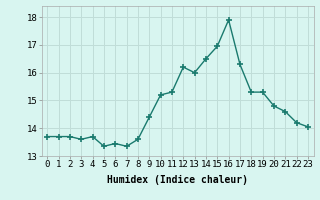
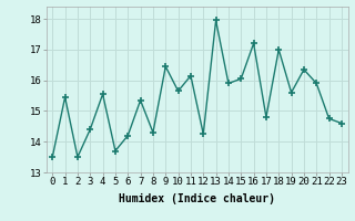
0: 13.70 -> 13.50
1: 13.70 -> 15.45
2: 13.70 -> 13.50
3: 13.60 -> 14.40
4: 13.70 -> 15.55
5: 13.35 -> 13.70
6: 13.45 -> 14.20
7: 13.35 -> 15.35
8: 13.60 -> 14.30
9: 14.40 -> 16.45
10: 15.20 -> 15.65
11: 15.30 -> 16.15
12: 16.20 -> 14.25
13: 16.00 -> 17.95
14: 16.50 -> 15.90
15: 16.95 -> 16.05
16: 17.90 -> 17.20
17: 16.30 -> 14.80
18: 15.30 -> 17.00
19: 15.30 -> 15.60
20: 14.80 -> 16.35
21: 14.60 -> 15.90
22: 14.20 -> 14.75
23: 14.05 -> 14.60
